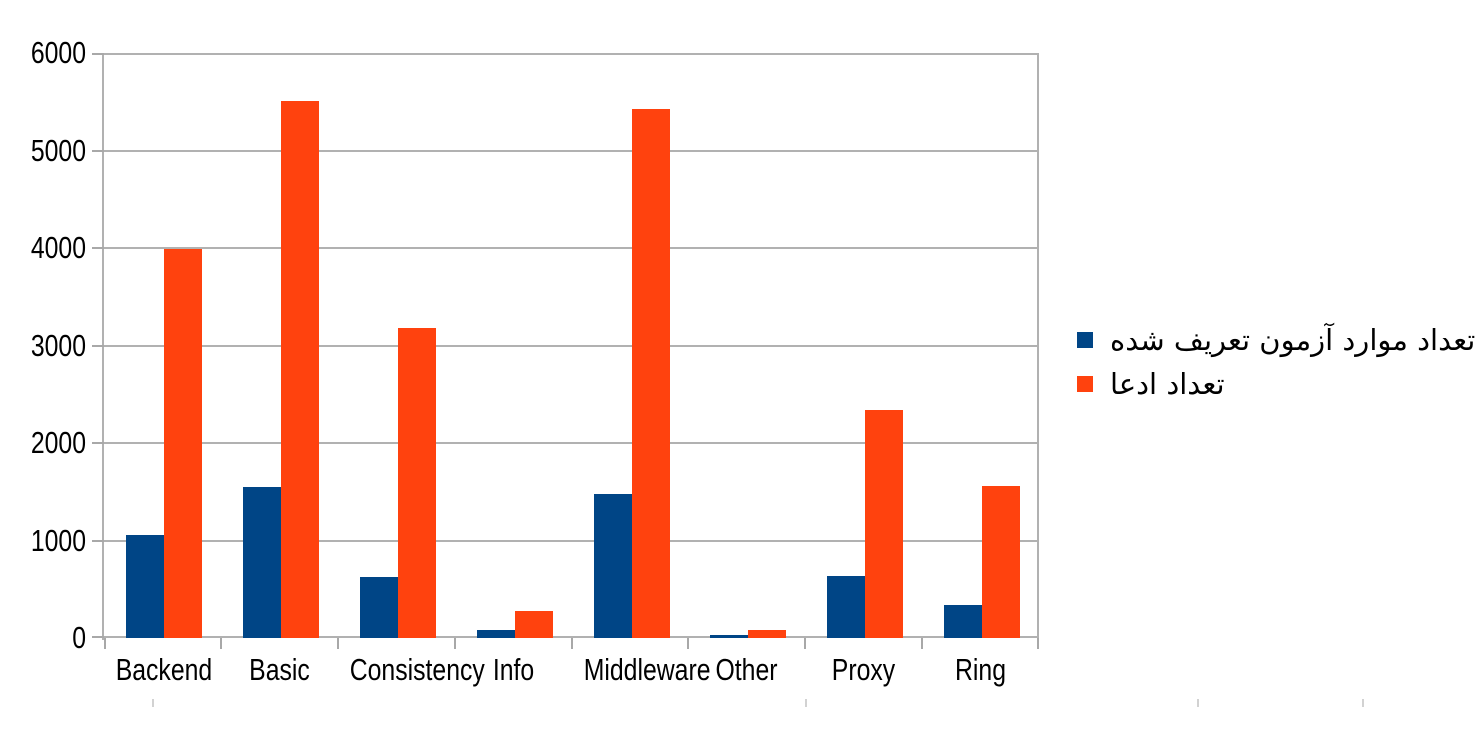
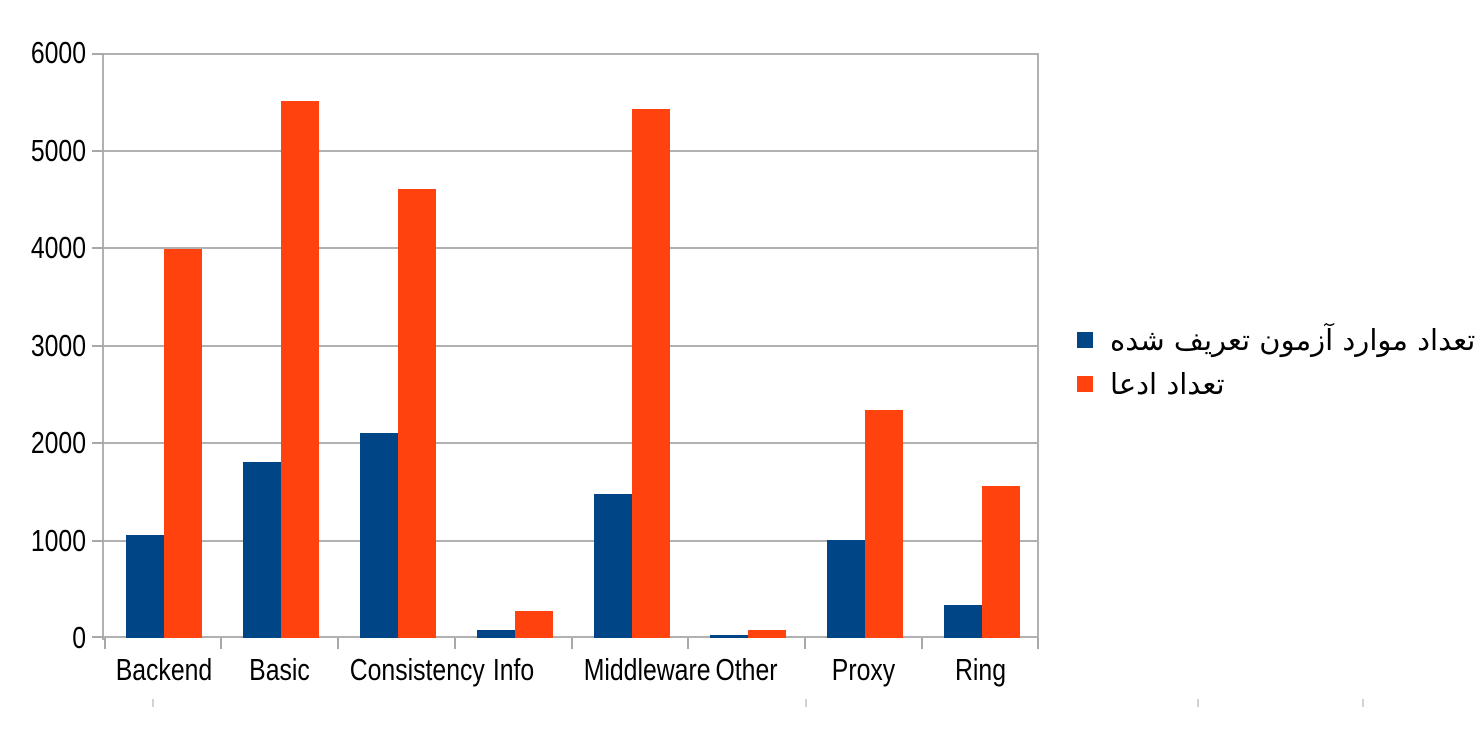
تعداد موارد آزمون تعریف شده/Basic: 1600 -> 1800
تعداد موارد آزمون تعریف شده/Consistency: 600 -> 2100
تعداد ادعا/Consistency: 3200 -> 4600
تعداد موارد آزمون تعریف شده/Proxy: 600 -> 1000
